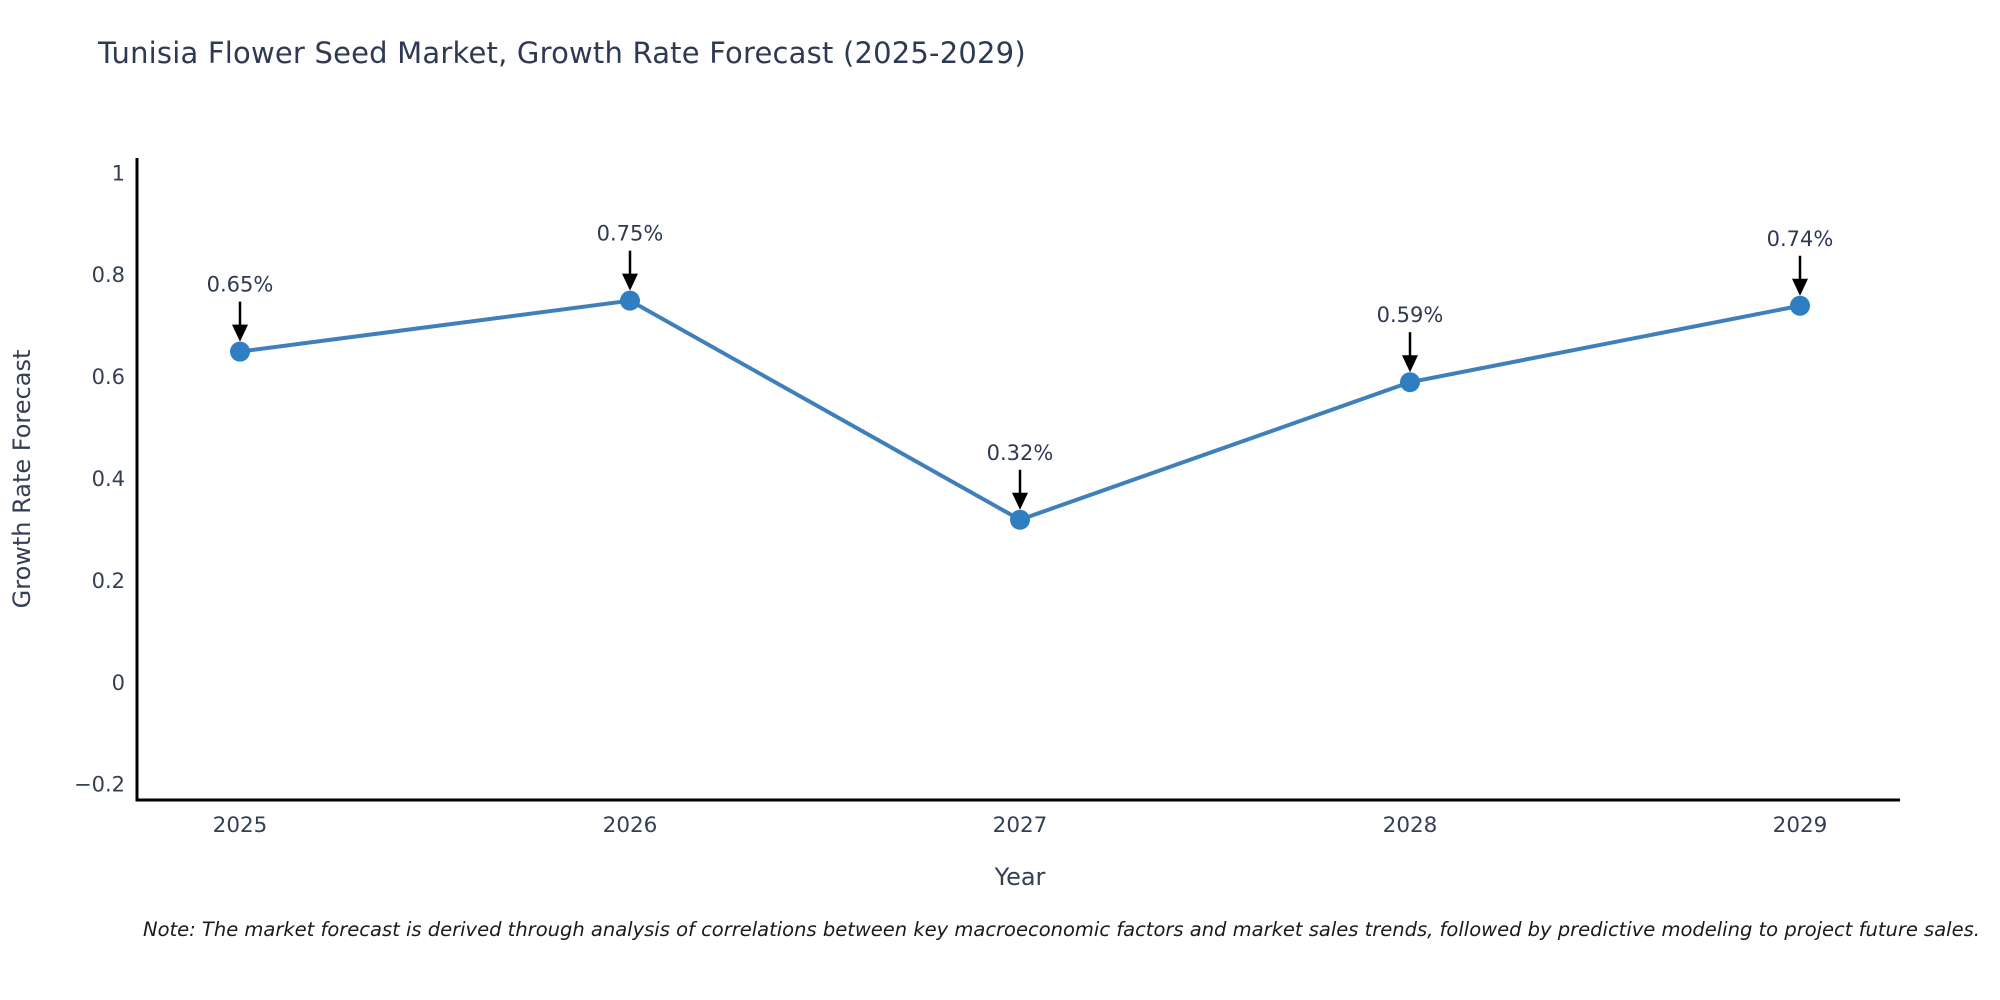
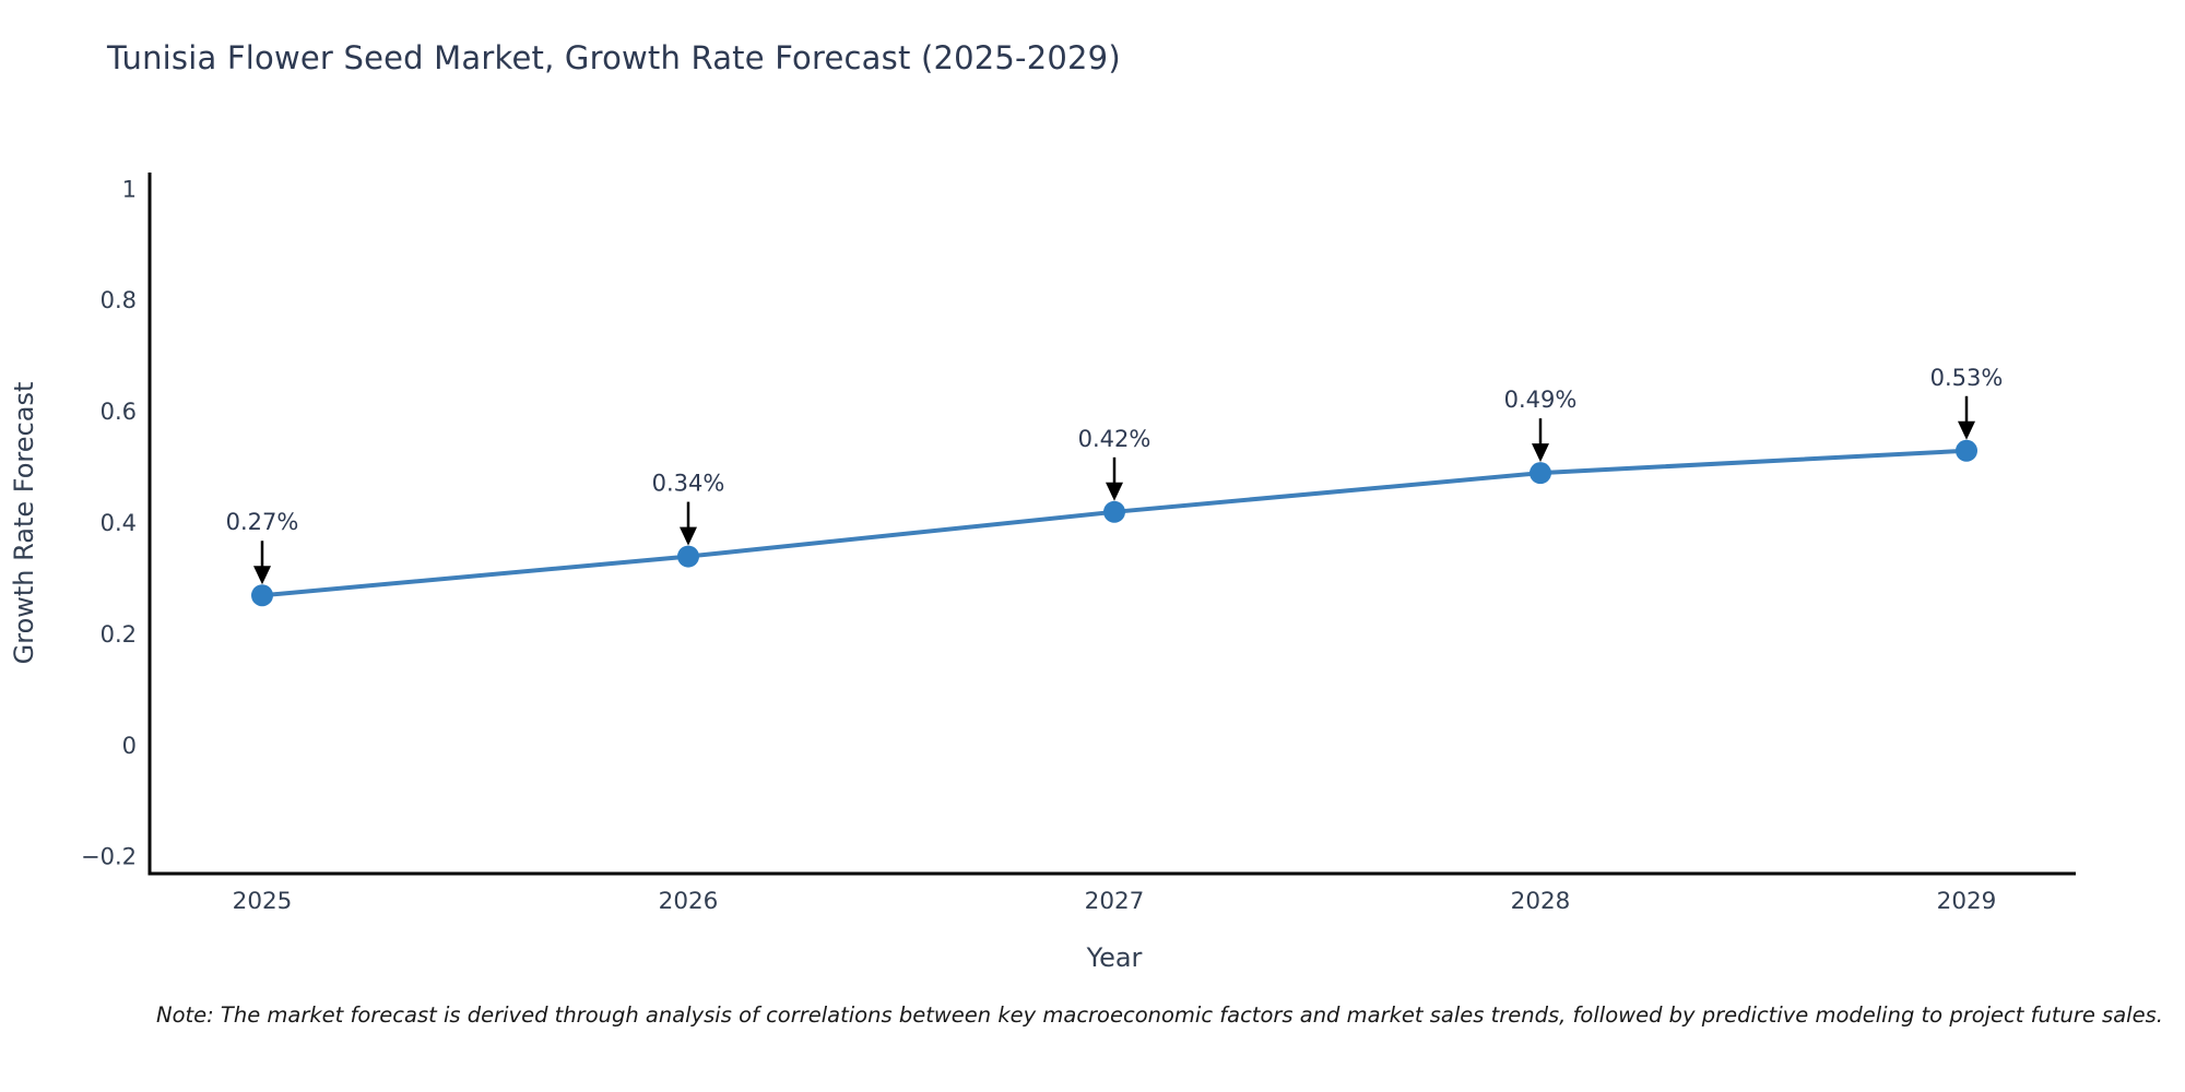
2025: 0.65% -> 0.27%
2026: 0.75% -> 0.34%
2027: 0.32% -> 0.42%
2028: 0.59% -> 0.49%
2029: 0.74% -> 0.53%
